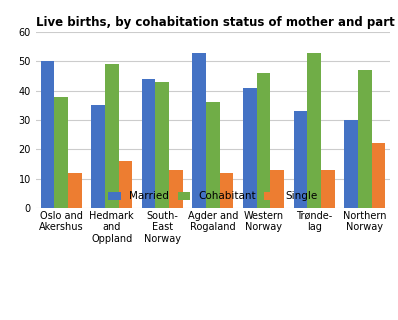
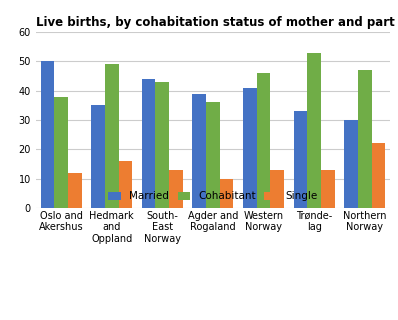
Married/Agder and Rogaland: 53 -> 39
Single/Agder and Rogaland: 12 -> 10
